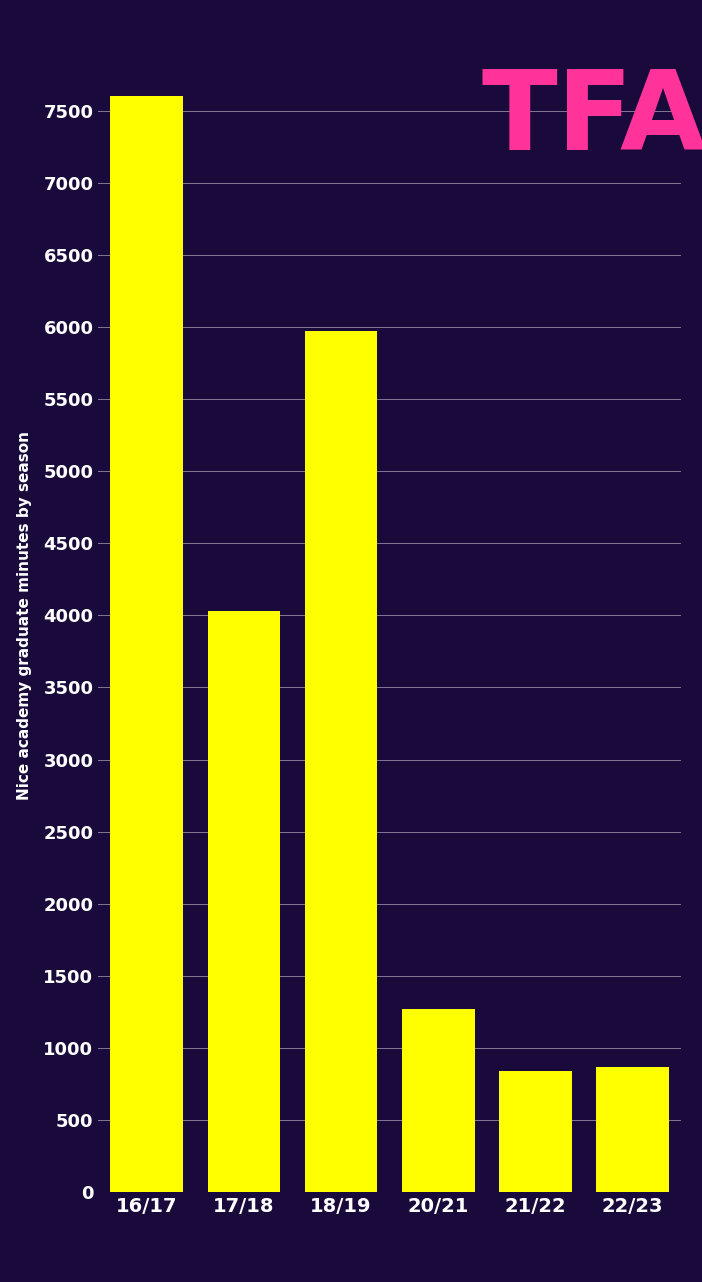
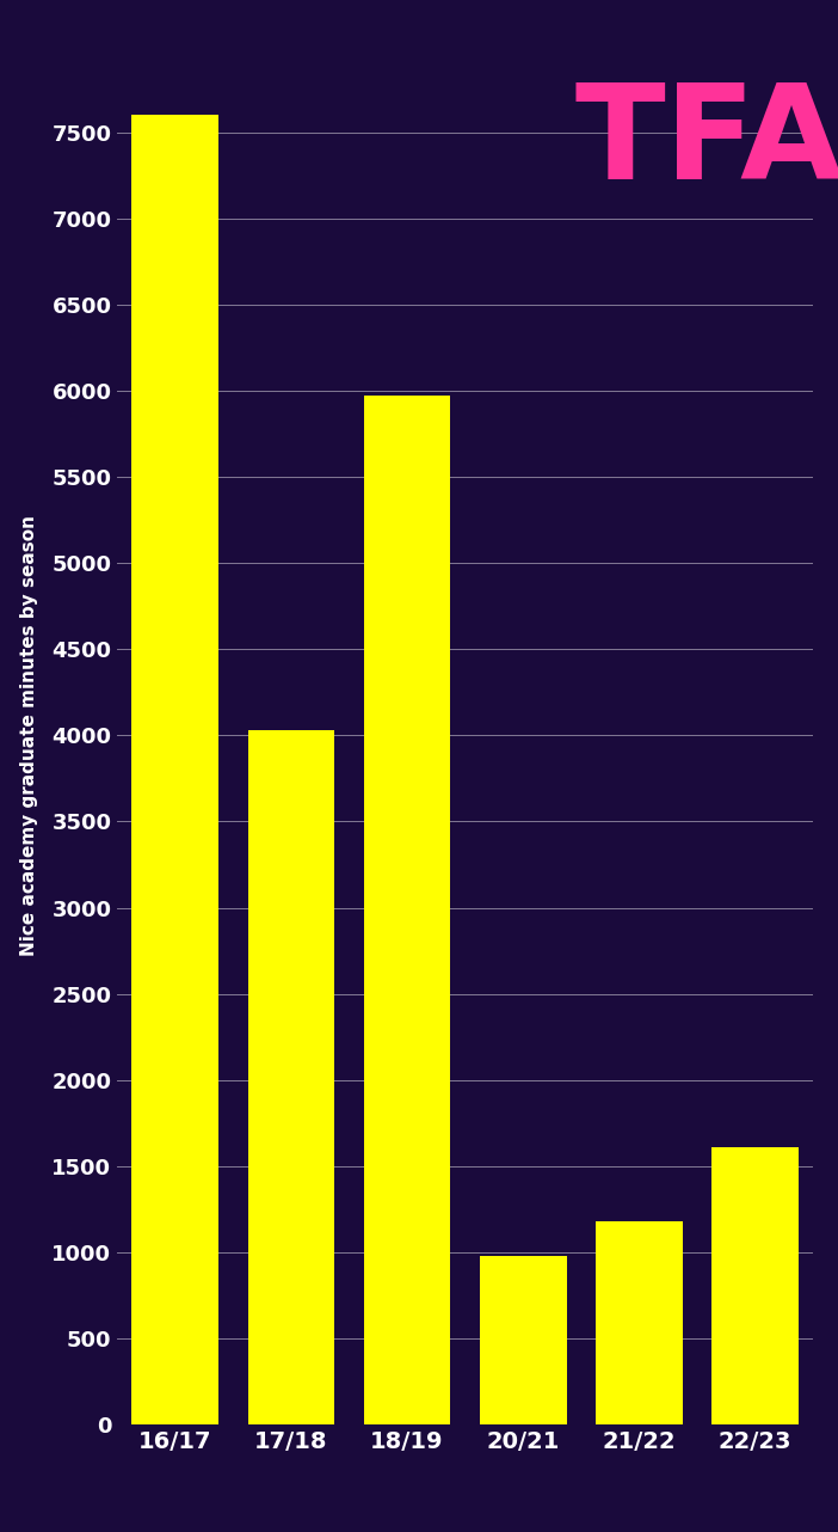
20/21: 1270 -> 980
21/22: 840 -> 1180
22/23: 870 -> 1610
